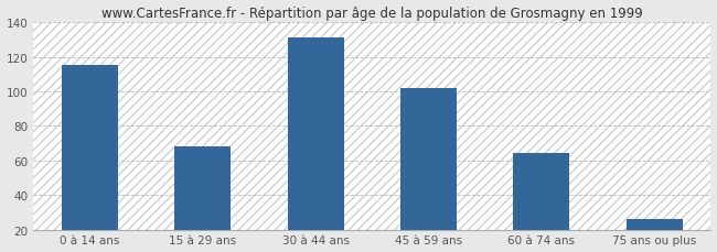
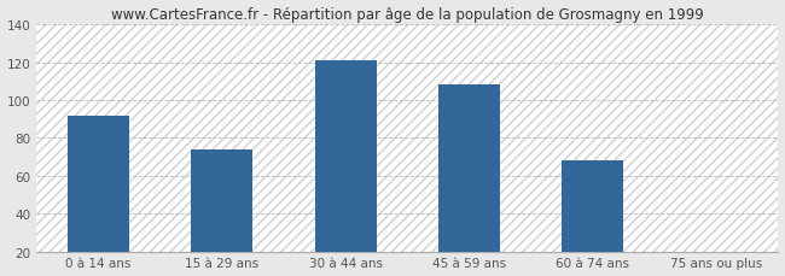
0 à 14 ans: 115 -> 92
15 à 29 ans: 68 -> 74
30 à 44 ans: 131 -> 121
45 à 59 ans: 102 -> 108
60 à 74 ans: 64 -> 68
75 ans ou plus: 26 -> 20
